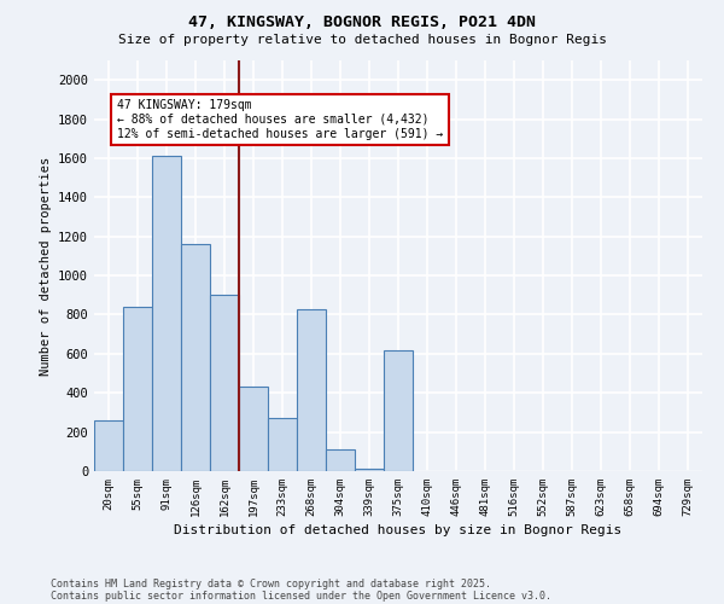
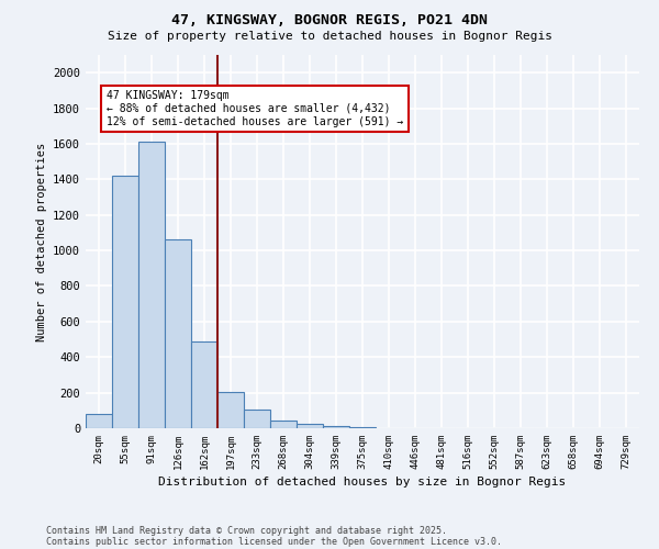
20sqm: 260 -> 80
55sqm: 840 -> 1420
126sqm: 1160 -> 1060
162sqm: 900 -> 490
197sqm: 430 -> 200
233sqm: 270 -> 100
268sqm: 830 -> 40
304sqm: 110 -> 20
375sqm: 620 -> 10
